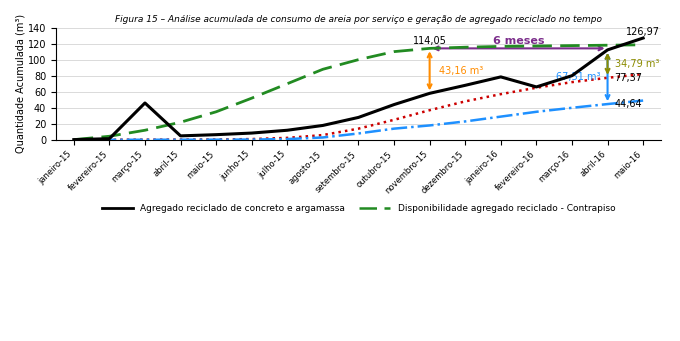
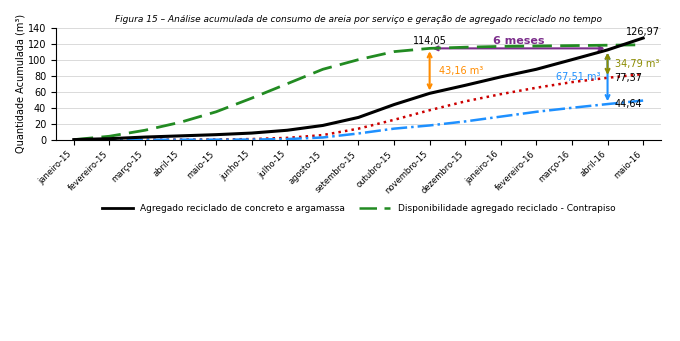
Agregado reciclado de concreto e argamassa/março-15: 46 -> 4
Agregado reciclado de concreto e argamassa/fevereiro-16: 66 -> 88
Agregado reciclado de concreto e argamassa/março-16: 80 -> 100
